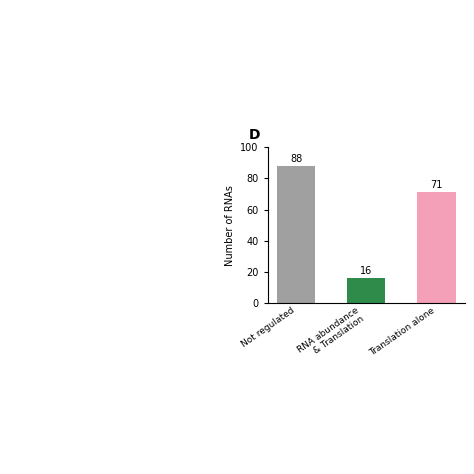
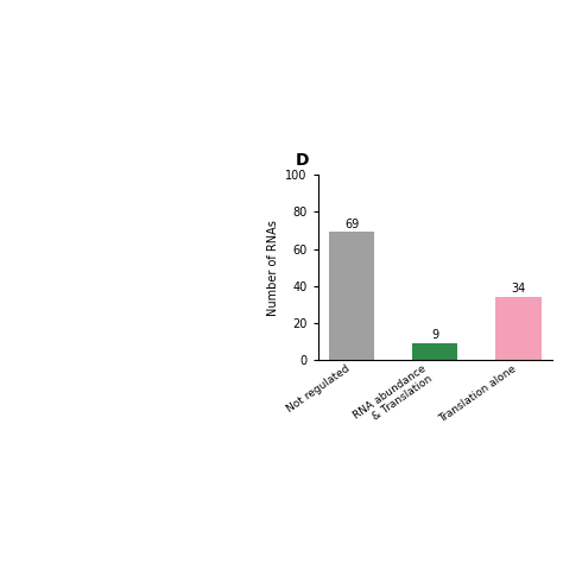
Not regulated: 88 -> 69
RNA abundance & Translation: 16 -> 9
Translation alone: 71 -> 34
